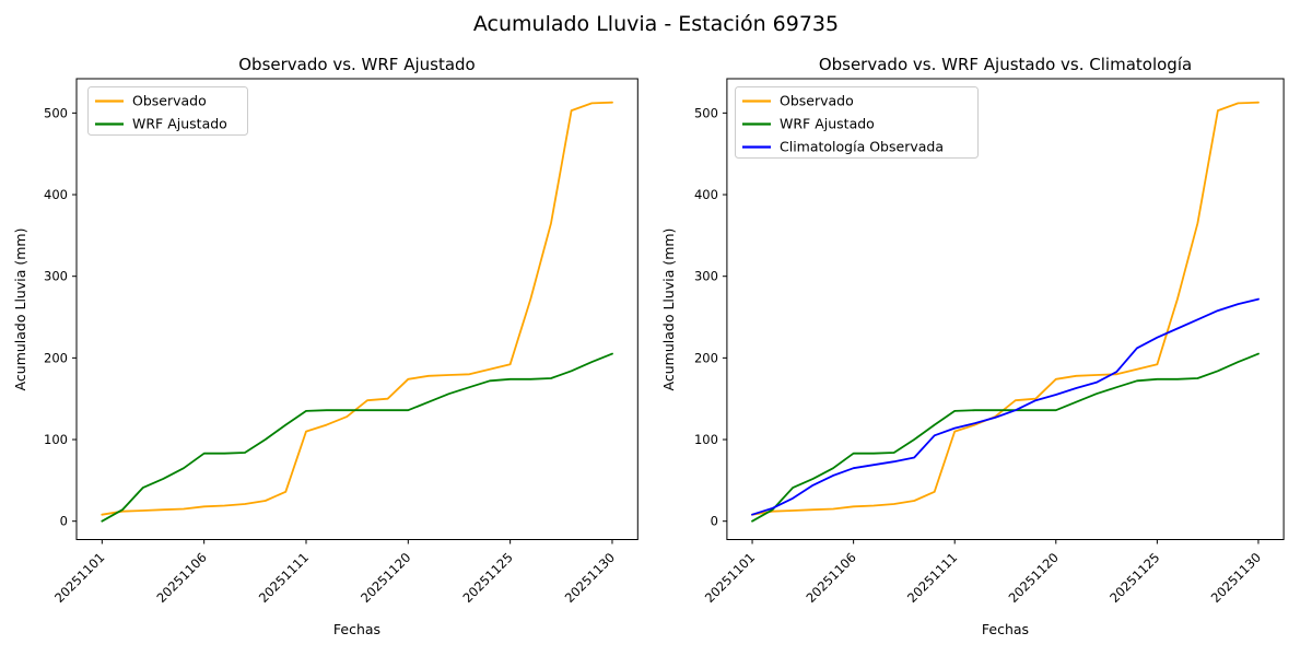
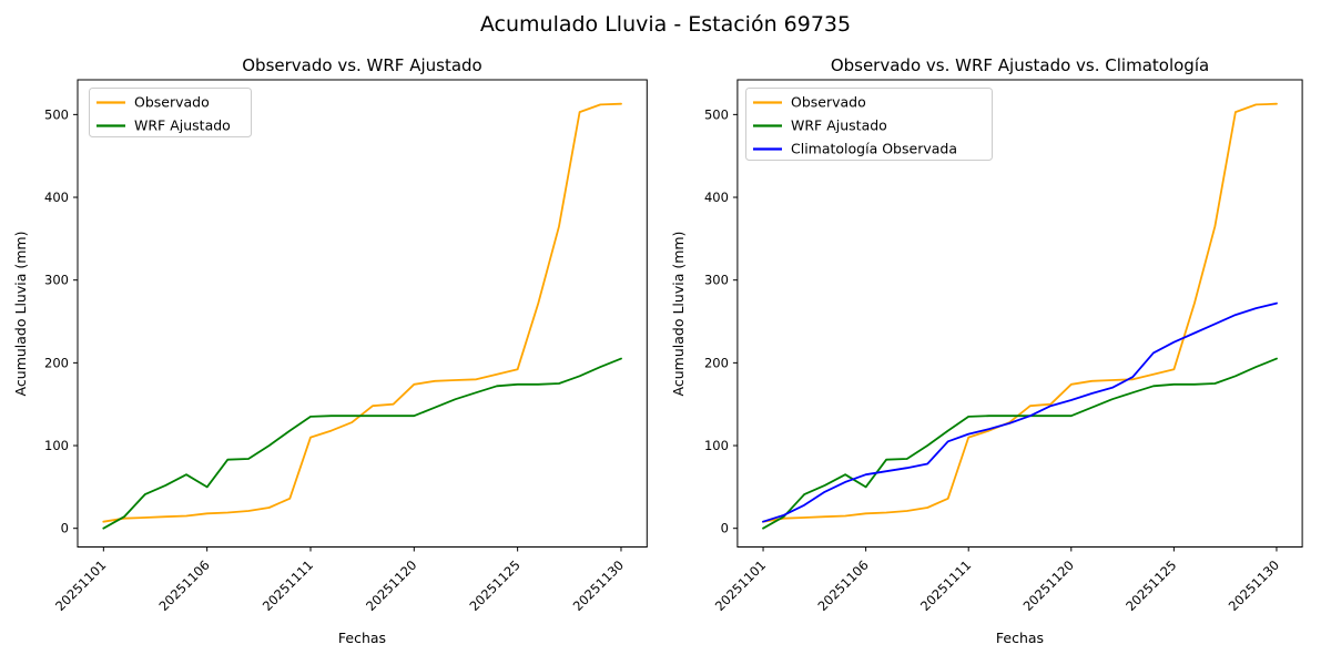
WRF Ajustado/20251106: 80 -> 50
